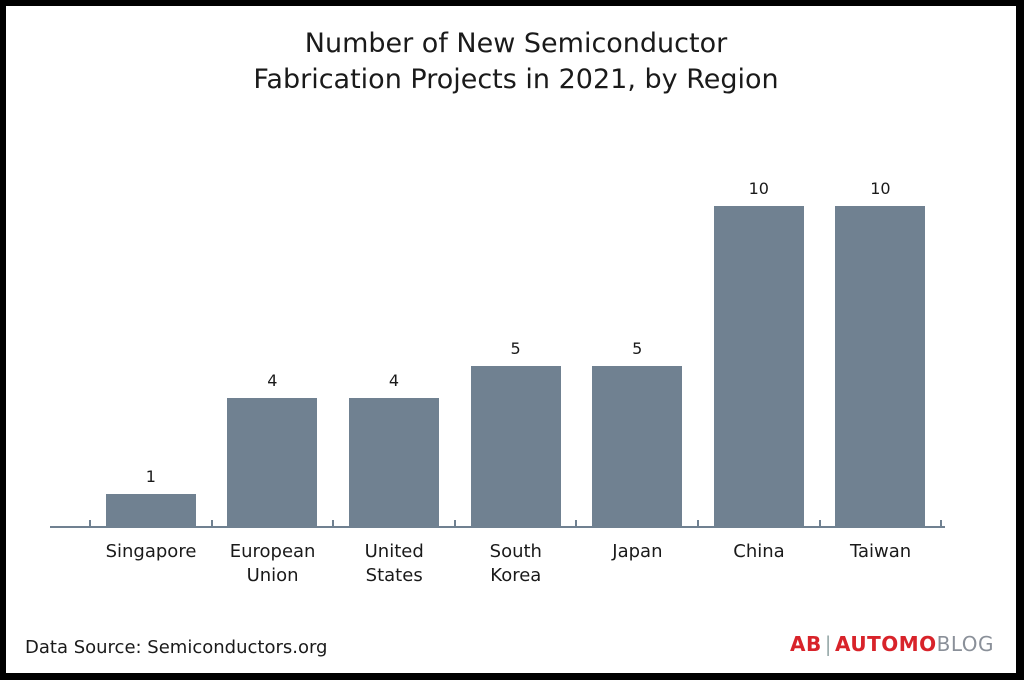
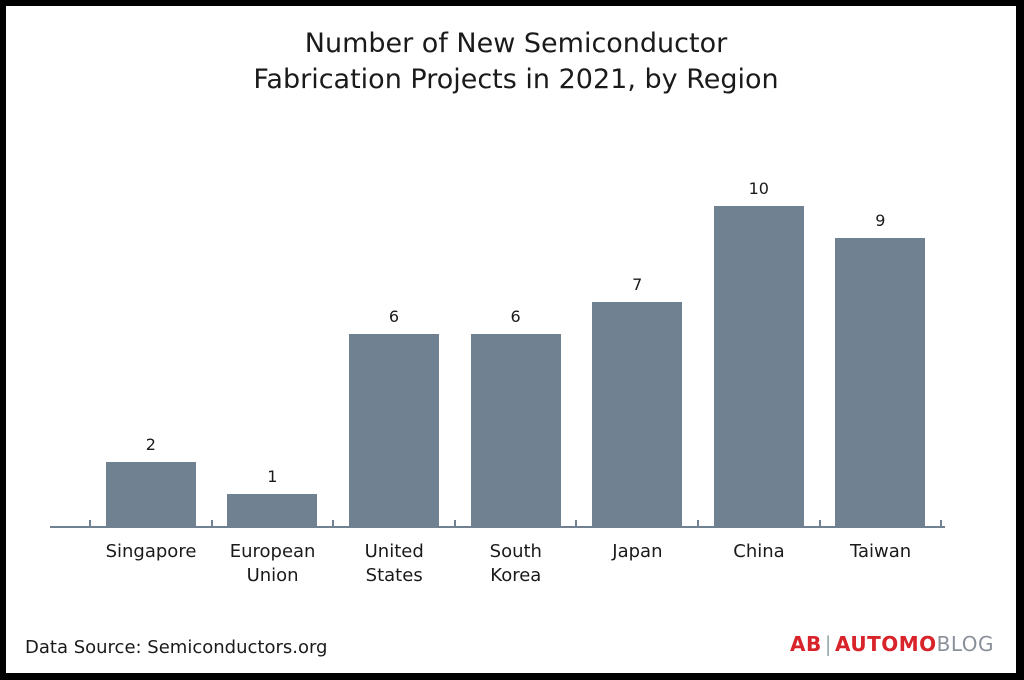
Singapore: 1 -> 2
European Union: 4 -> 1
United States: 4 -> 6
South Korea: 5 -> 6
Japan: 5 -> 7
Taiwan: 10 -> 9
